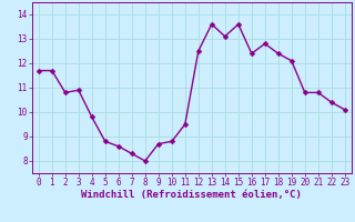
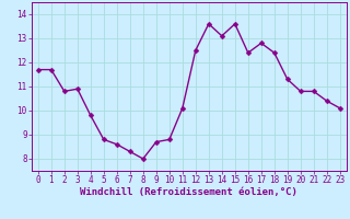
11: 9.5 -> 10.1
19: 12.1 -> 11.3
